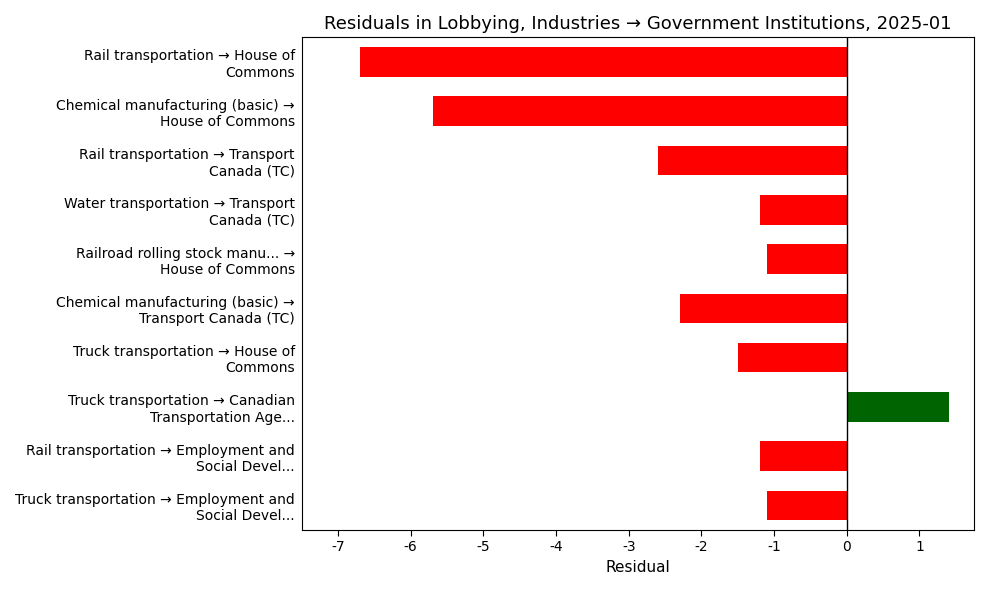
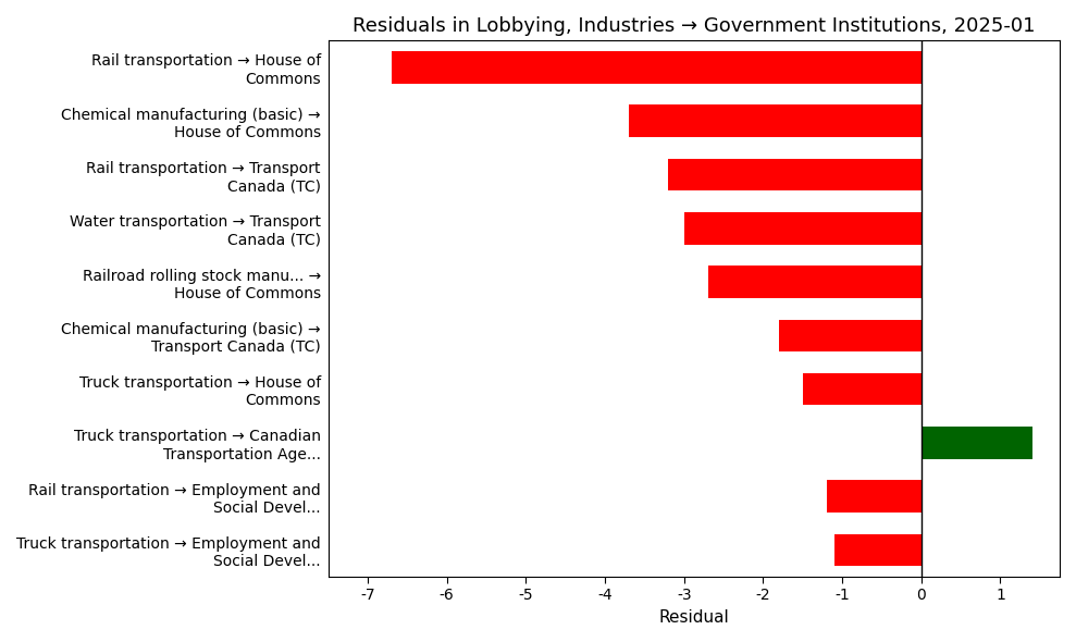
Chemical manufacturing (basic) → House of Commons: -5.7 -> -3.7
Rail transportation → Transport Canada (TC): -2.6 -> -3.2
Water transportation → Transport Canada (TC): -1.2 -> -3.0
Railroad rolling stock manu... → House of Commons: -1.1 -> -2.7
Chemical manufacturing (basic) → Transport Canada (TC): -2.3 -> -1.8
